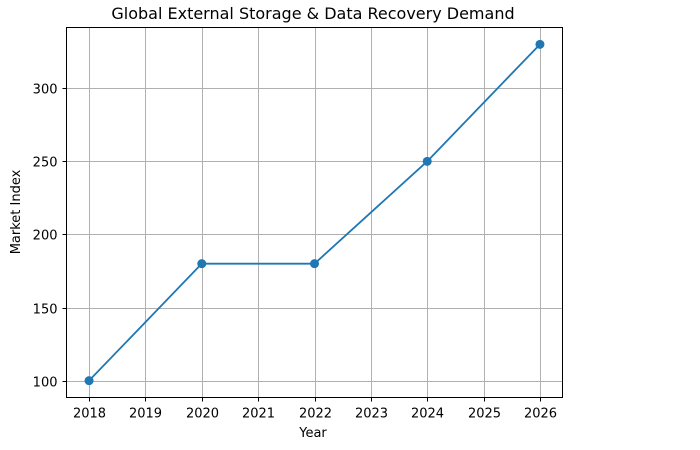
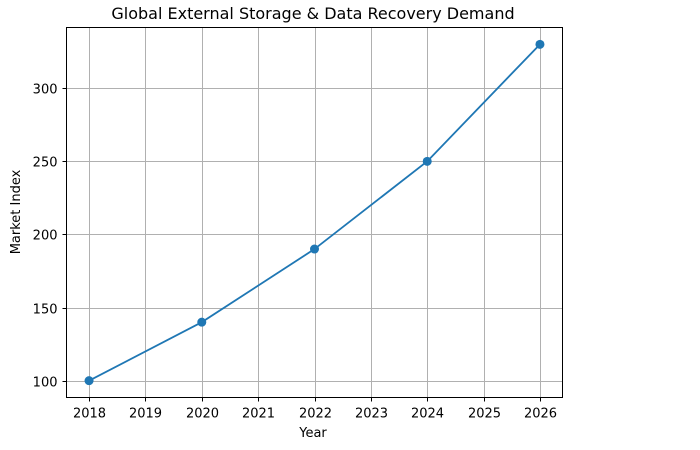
2020: 180 -> 140
2022: 180 -> 190
